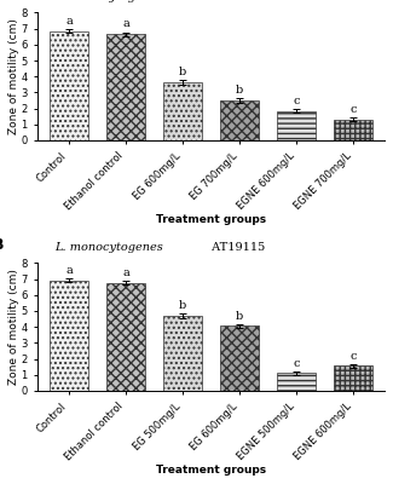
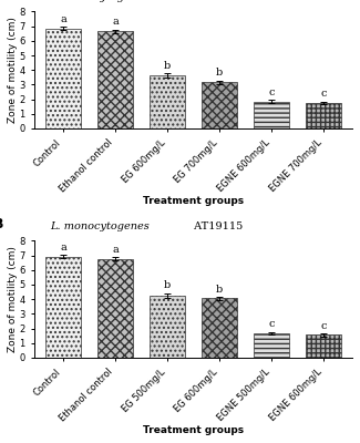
EG 700mg/L: 2.5 -> 3.1
EGNE 700mg/L: 1.3 -> 1.8
EG 500mg/L: 4.7 -> 4.2
EGNE 500mg/L: 1.1 -> 1.6
